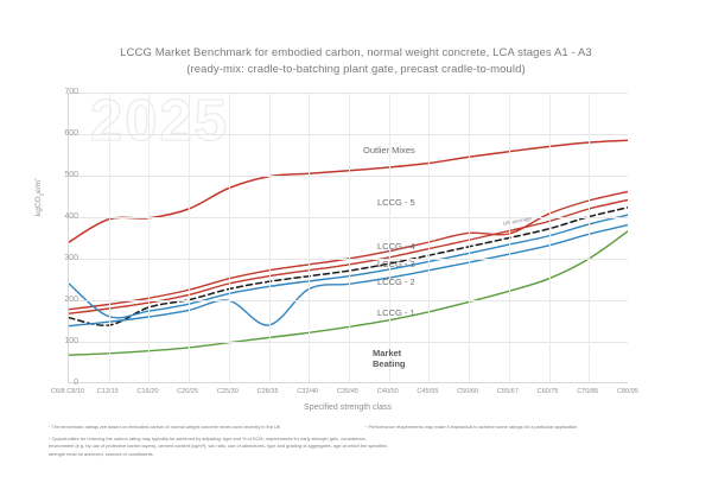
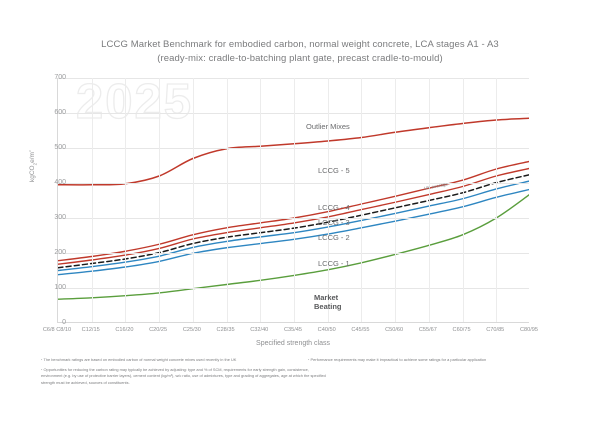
Outlier Mixes/C6/8 C8/10: 340 -> 400
LCCG - 2/C6/8 C8/10: 240 -> 150
LCCG - 3/C12/15: 140 -> 170
LCCG - 1/C28/35: 140 -> 220
LCCG - 5/C55/67: 360 -> 380
